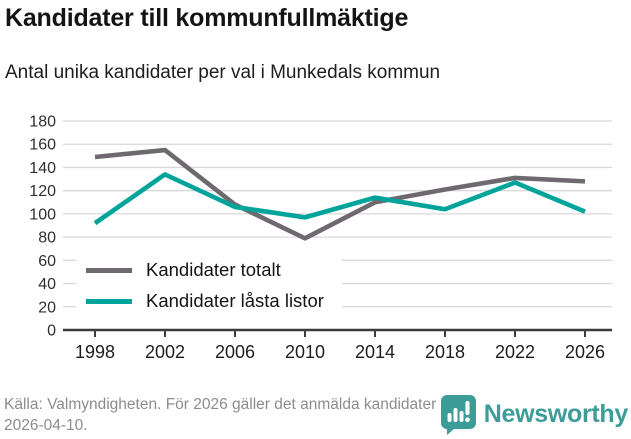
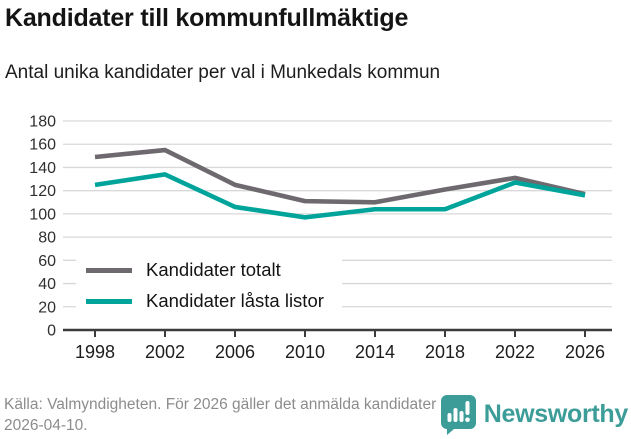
Kandidater låsta listor/1998: 92 -> 125
Kandidater totalt/2006: 108 -> 125
Kandidater totalt/2010: 79 -> 111
Kandidater låsta listor/2014: 114 -> 104
Kandidater totalt/2026: 128 -> 117
Kandidater låsta listor/2026: 102 -> 116
